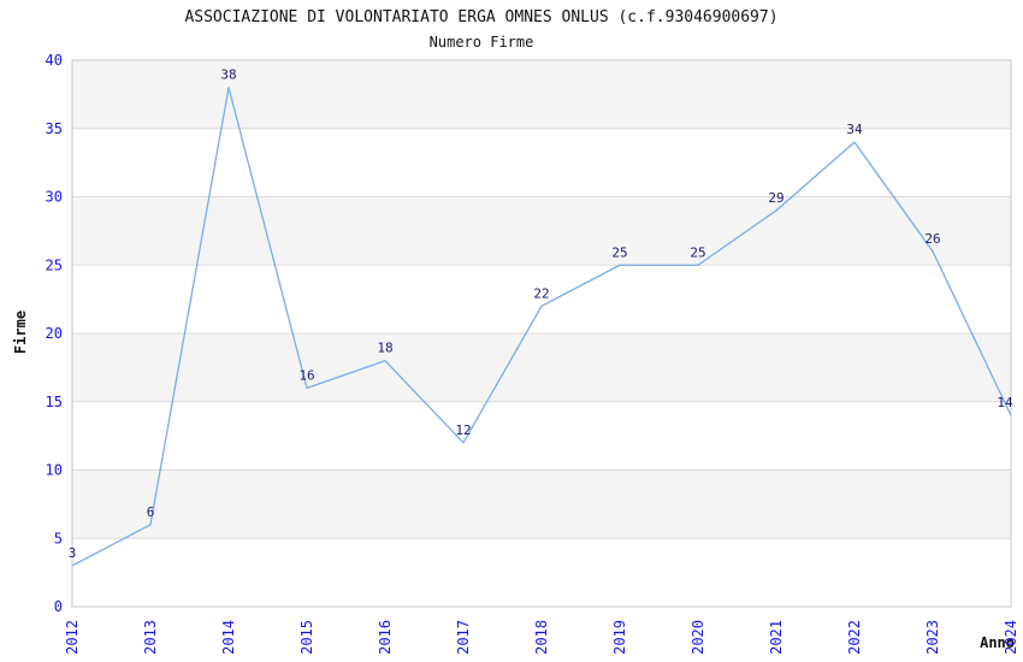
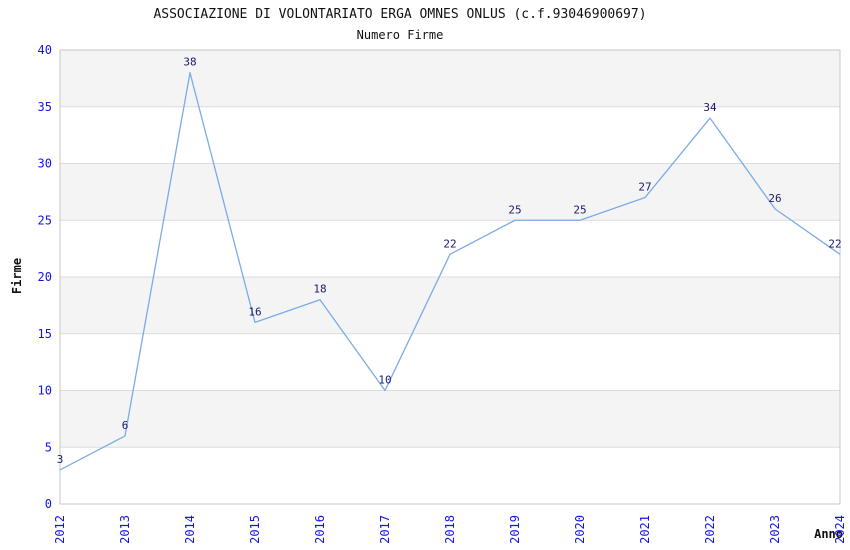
2017: 12 -> 10
2021: 29 -> 27
2024: 14 -> 22
